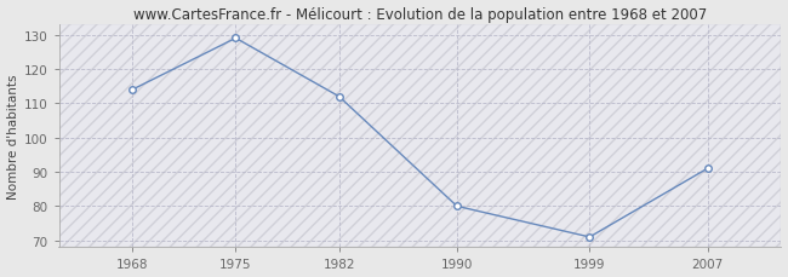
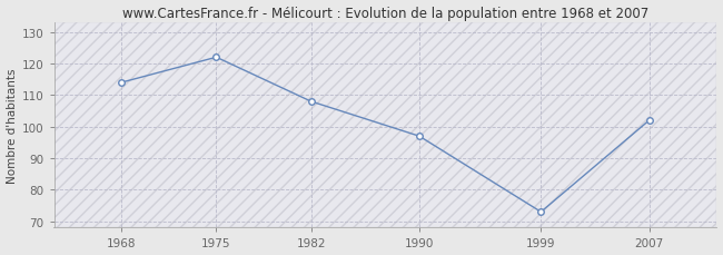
1975: 129 -> 122
1982: 112 -> 108
1990: 80 -> 97
1999: 71 -> 73
2007: 91 -> 102
